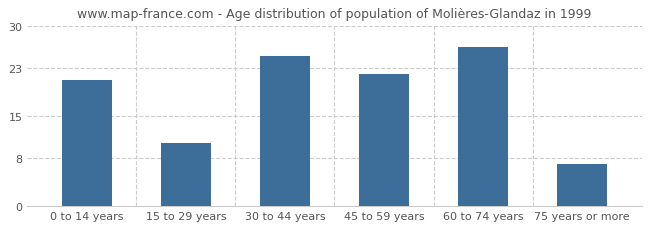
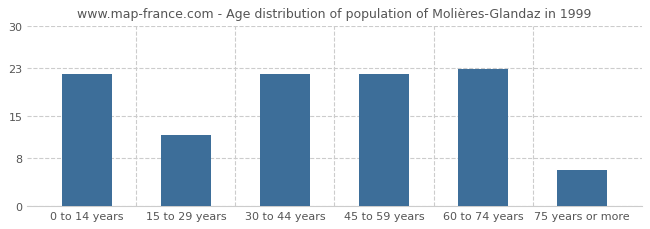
0 to 14 years: 21.0 -> 22.0
15 to 29 years: 10.5 -> 11.8
30 to 44 years: 25.0 -> 22.0
60 to 74 years: 26.5 -> 22.8
75 years or more: 7.0 -> 6.0
